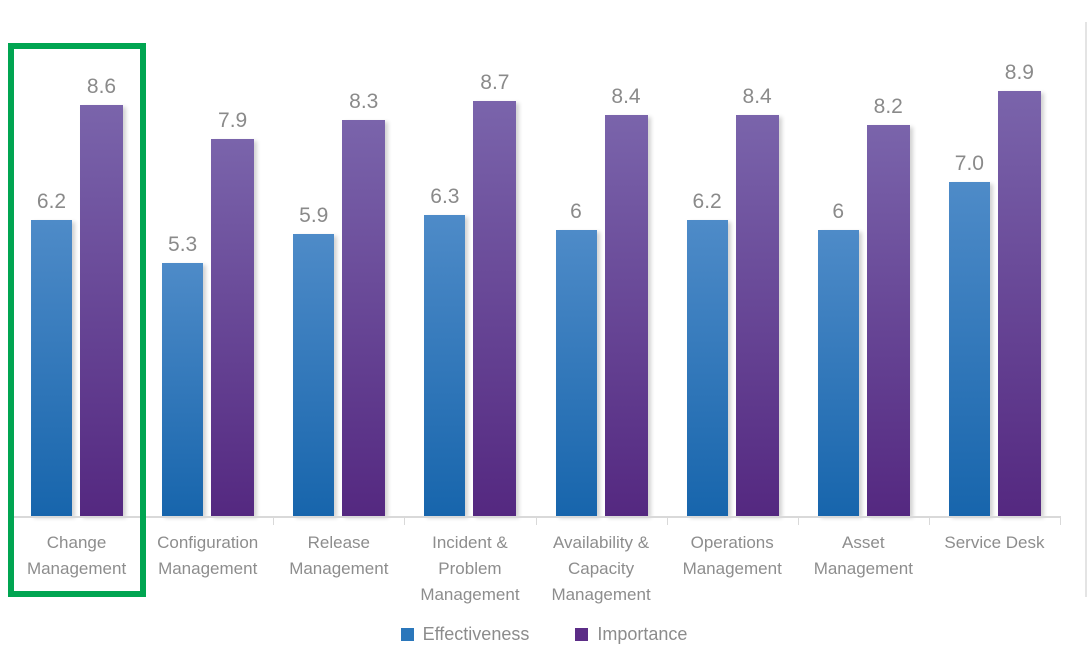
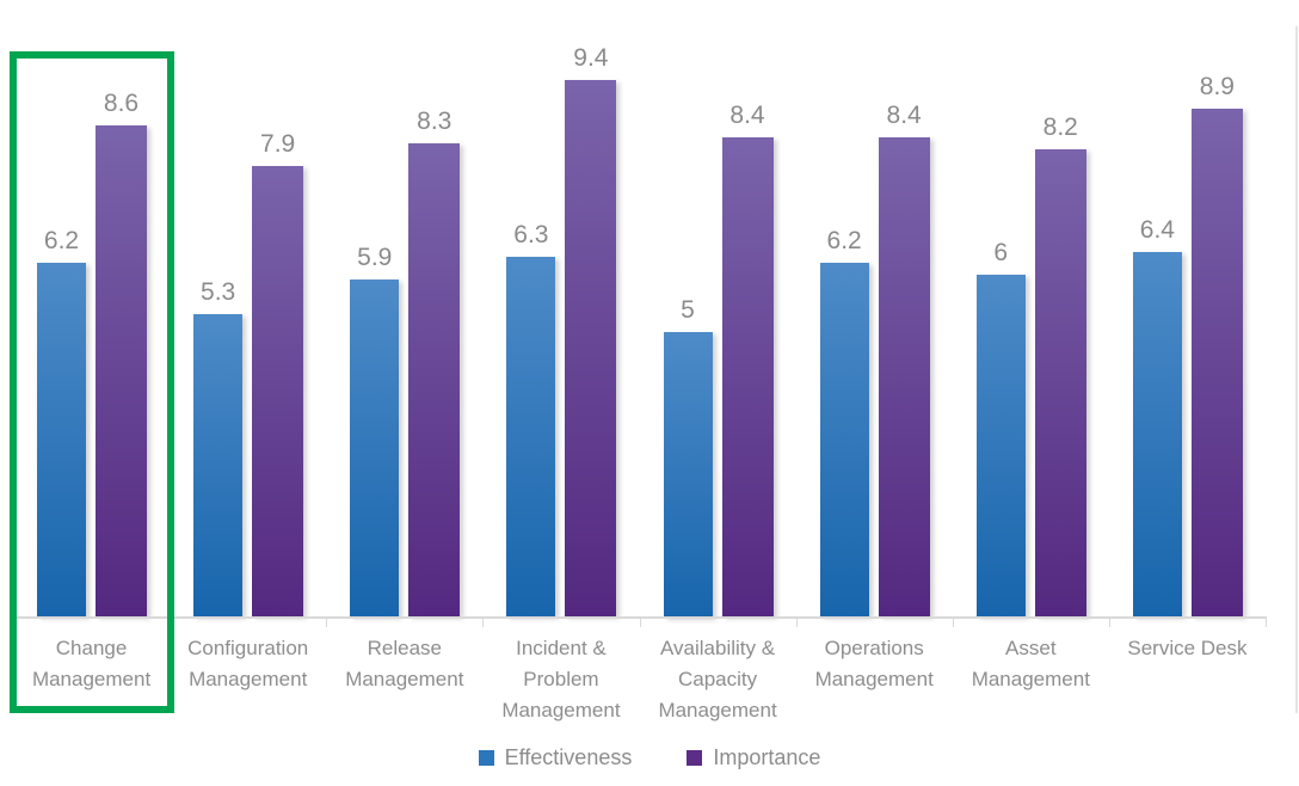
Importance/Incident & Problem Management: 8.7 -> 9.4
Effectiveness/Availability & Capacity Management: 6 -> 5
Effectiveness/Service Desk: 7.0 -> 6.4
